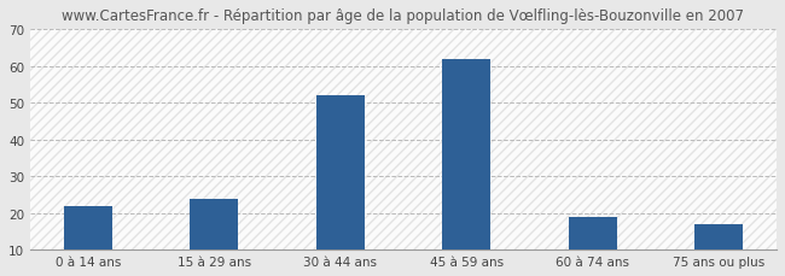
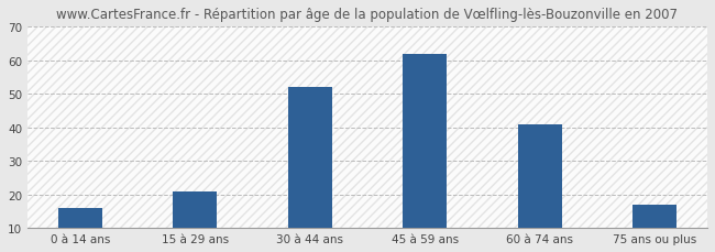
0 à 14 ans: 22 -> 16
15 à 29 ans: 24 -> 21
60 à 74 ans: 19 -> 41
